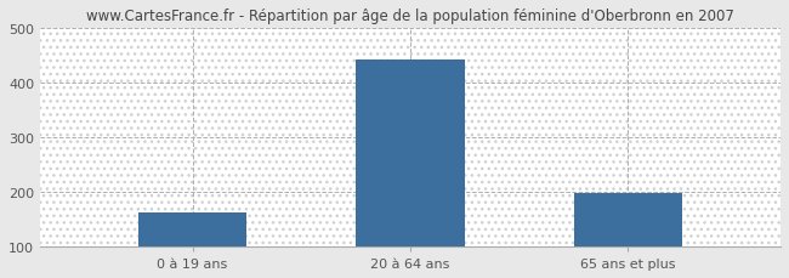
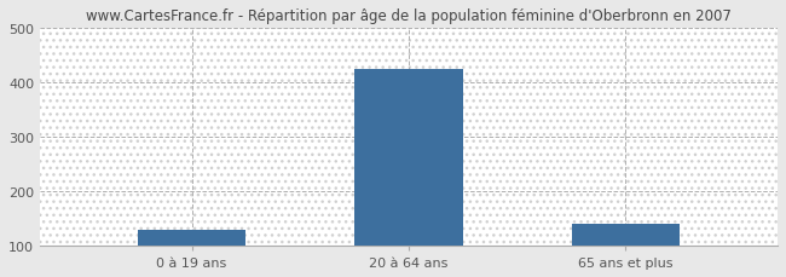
0 à 19 ans: 163 -> 130
20 à 64 ans: 443 -> 425
65 ans et plus: 198 -> 140
